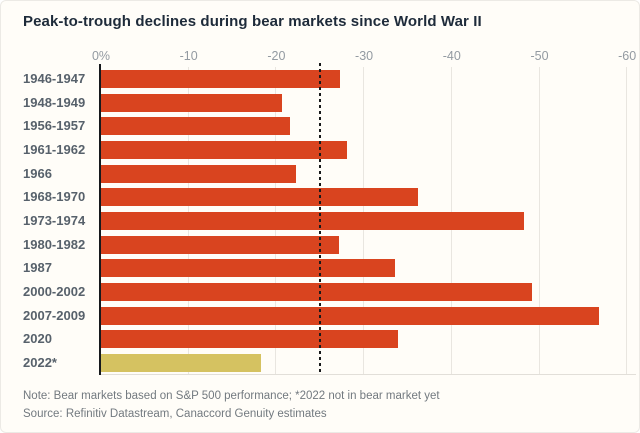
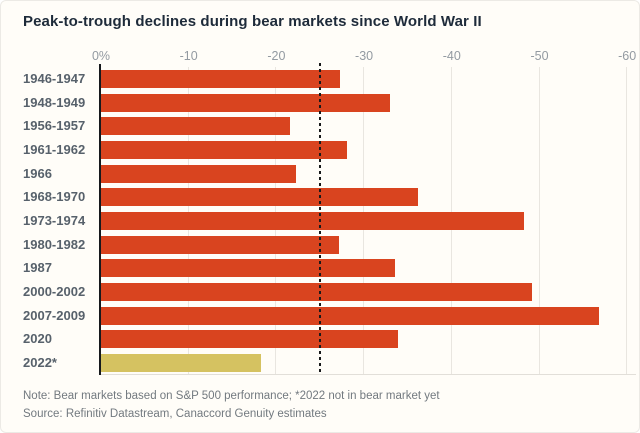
1948-1949: -21% -> -33%
